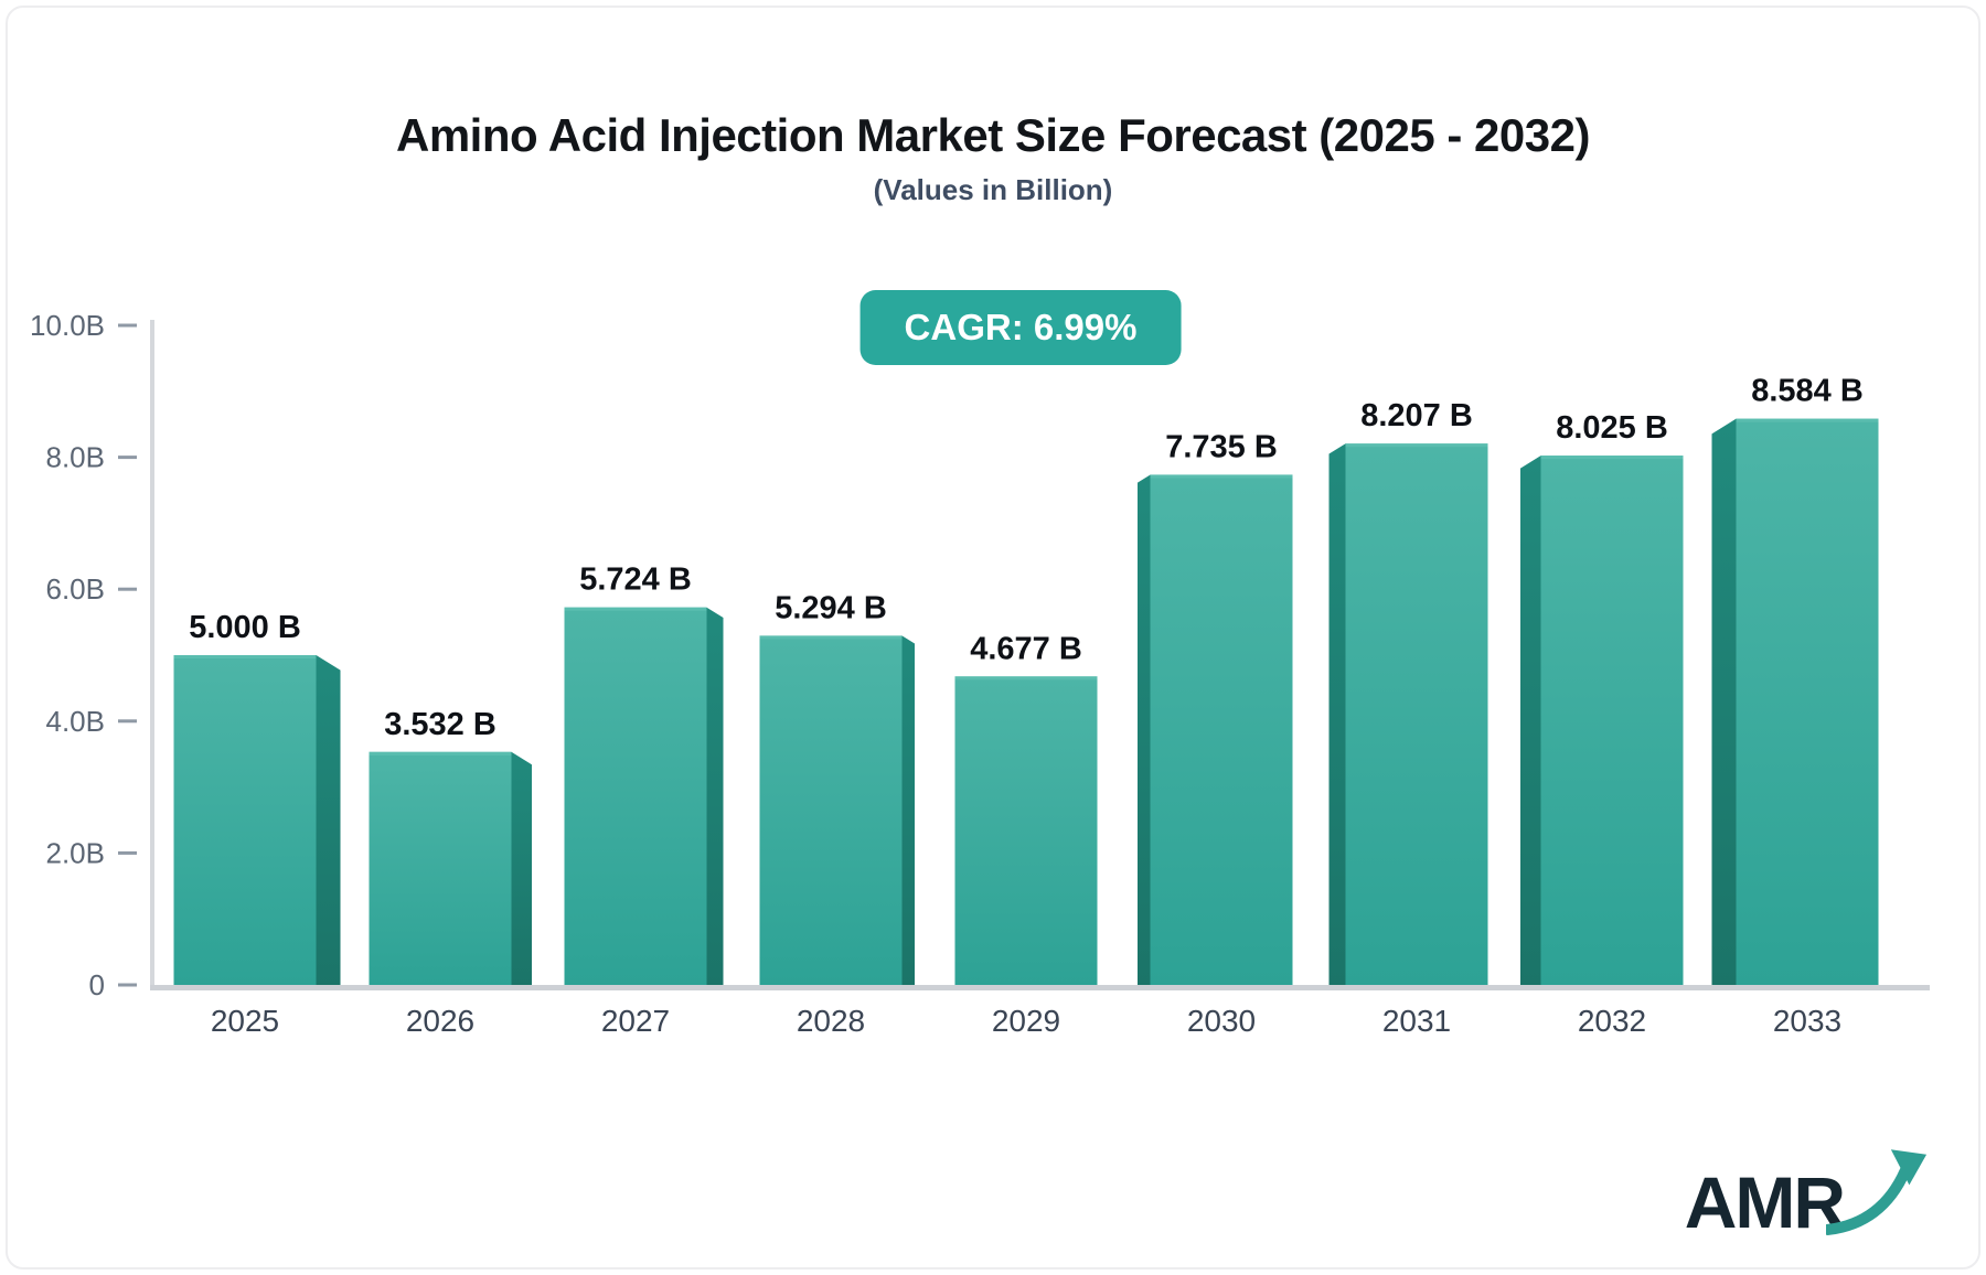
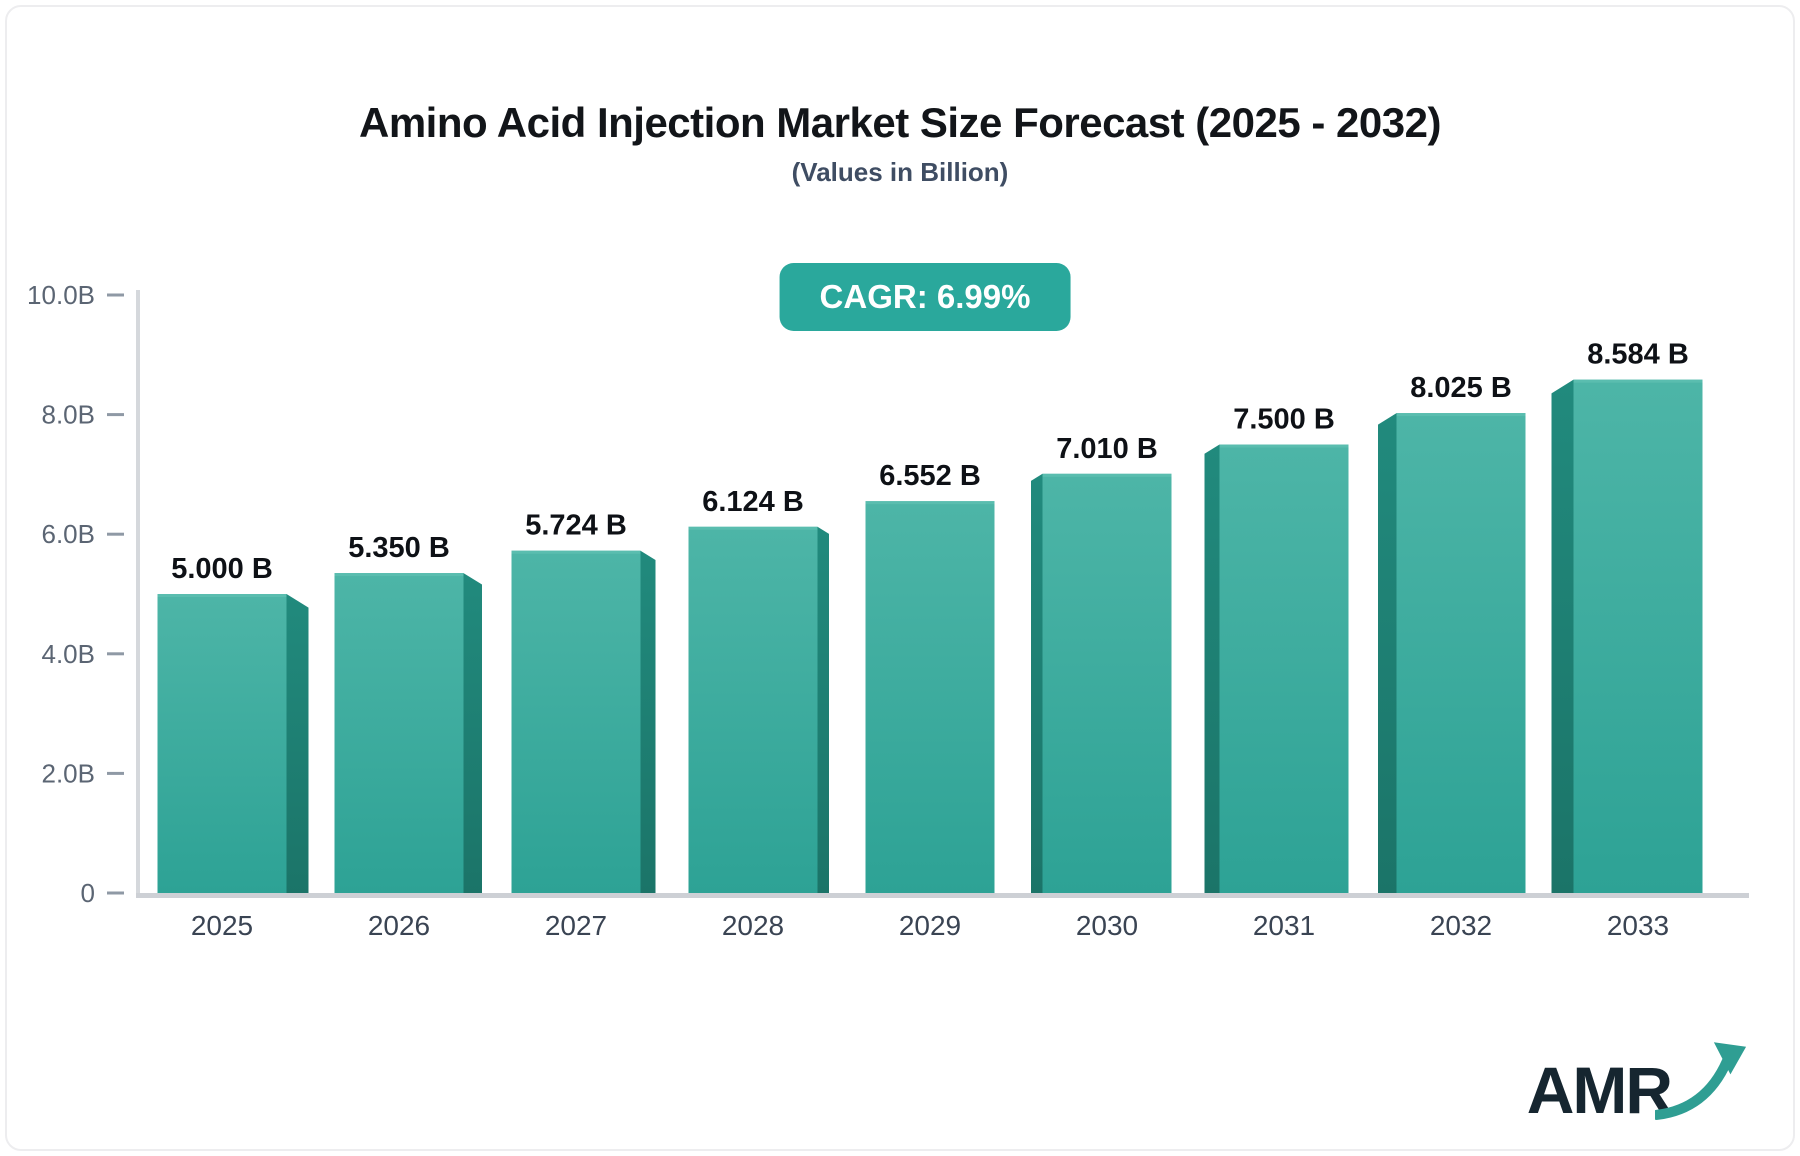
2026: 3.532 -> 5.350
2028: 5.294 -> 6.124
2029: 4.677 -> 6.552
2030: 7.735 -> 7.010
2031: 8.207 -> 7.500
